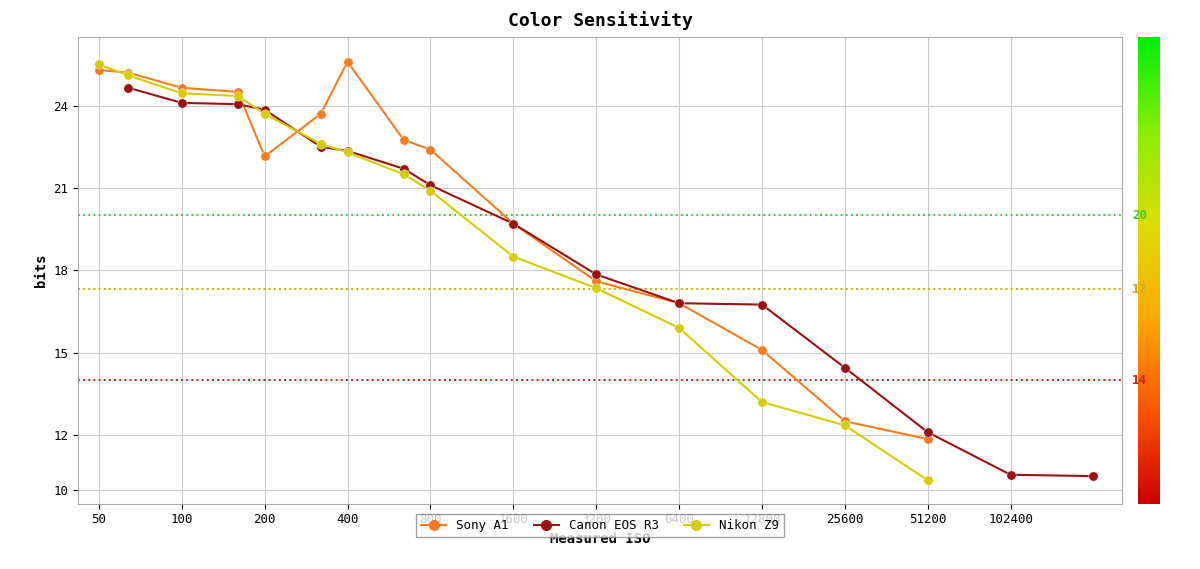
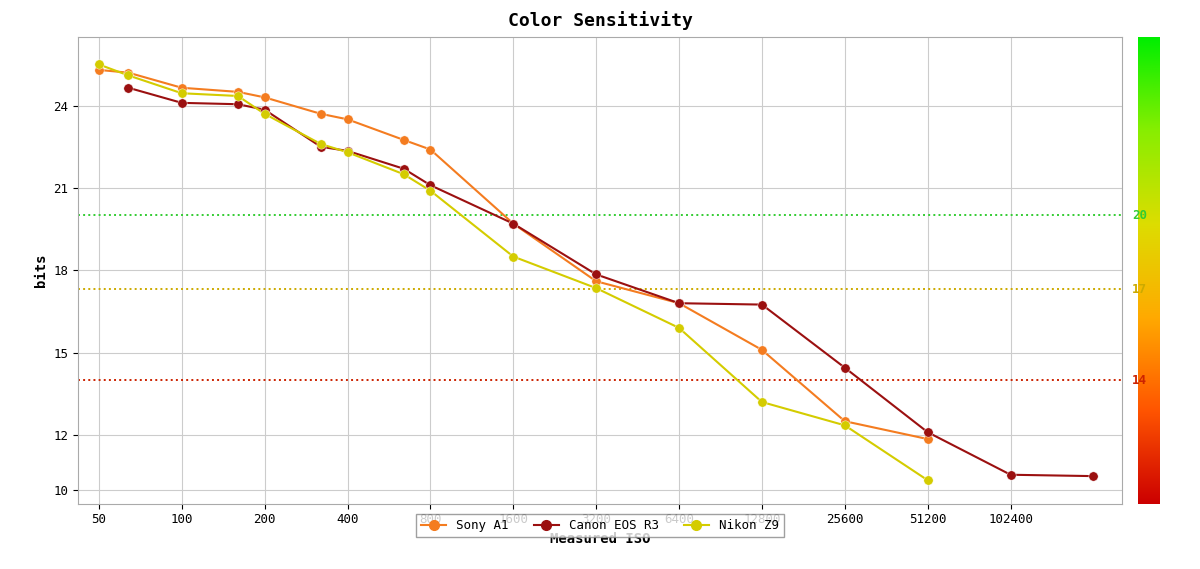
Sony A1/200: 22.15 -> 24.30
Sony A1/400: 25.60 -> 23.50
